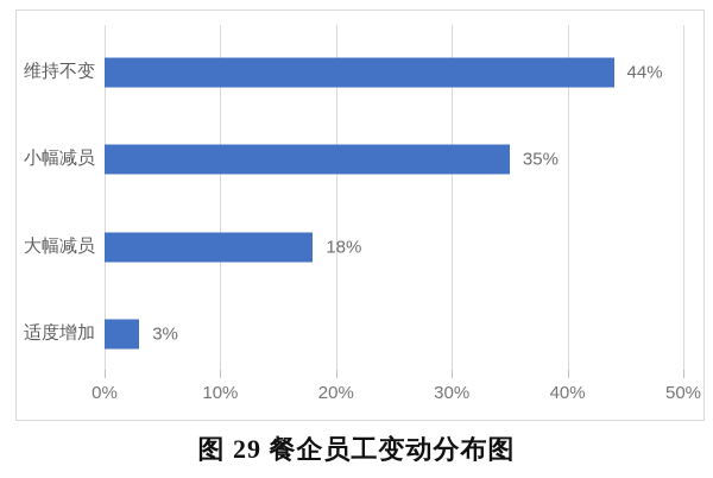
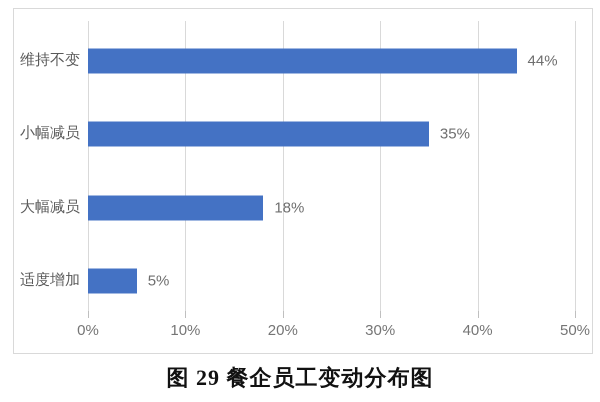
适度增加: 3% -> 5%
